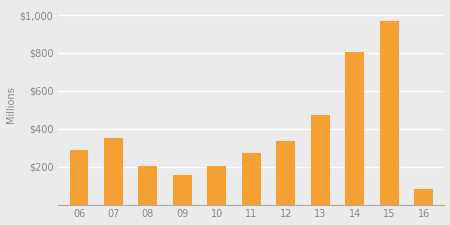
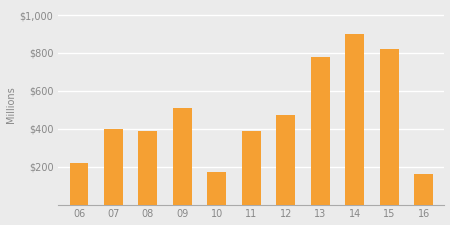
06: $290 -> $220
07: $350 -> $400
08: $200 -> $390
09: $160 -> $510
10: $200 -> $170
11: $270 -> $390
12: $340 -> $470
13: $480 -> $780
14: $800 -> $900
15: $970 -> $820
16: $80 -> $160
